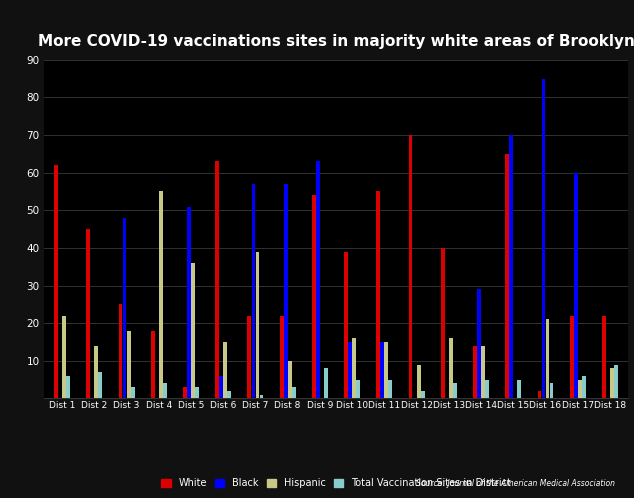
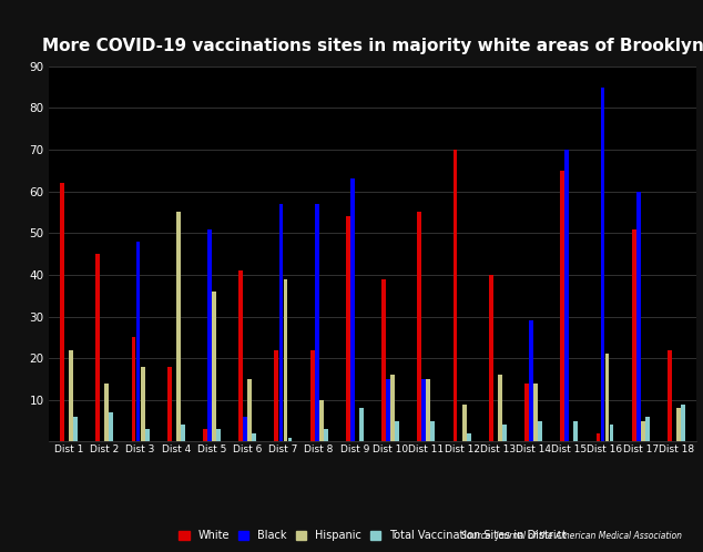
White/Dist 6: 63 -> 41
White/Dist 17: 22 -> 51
